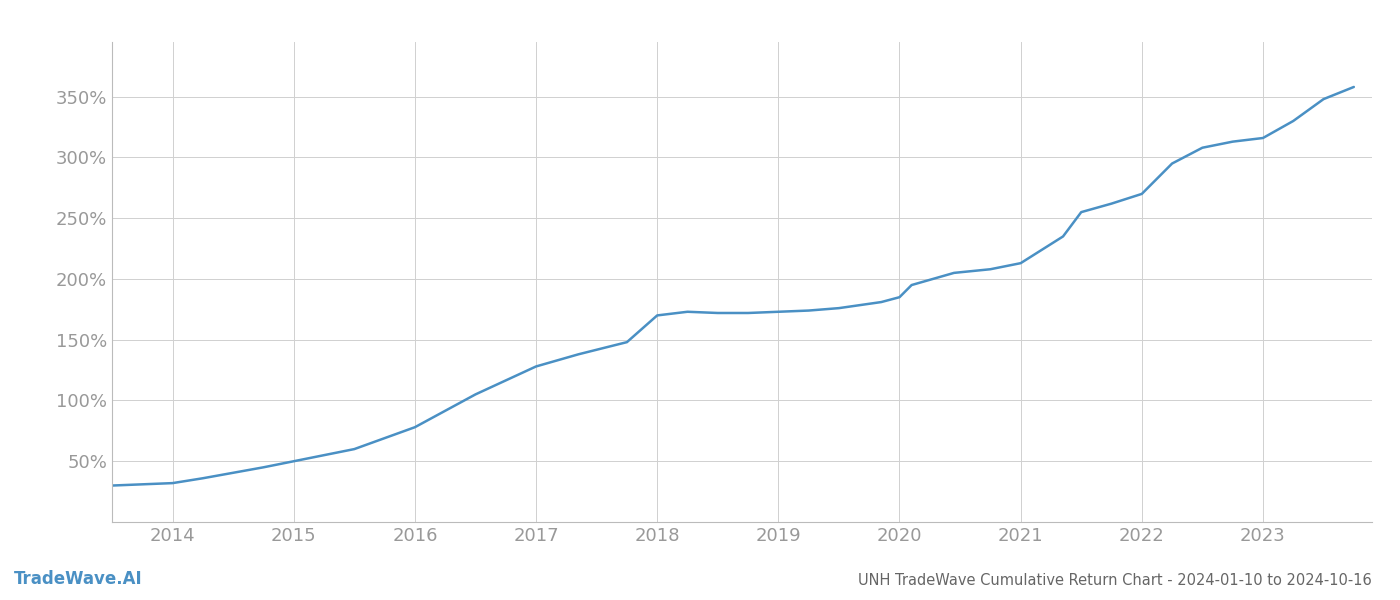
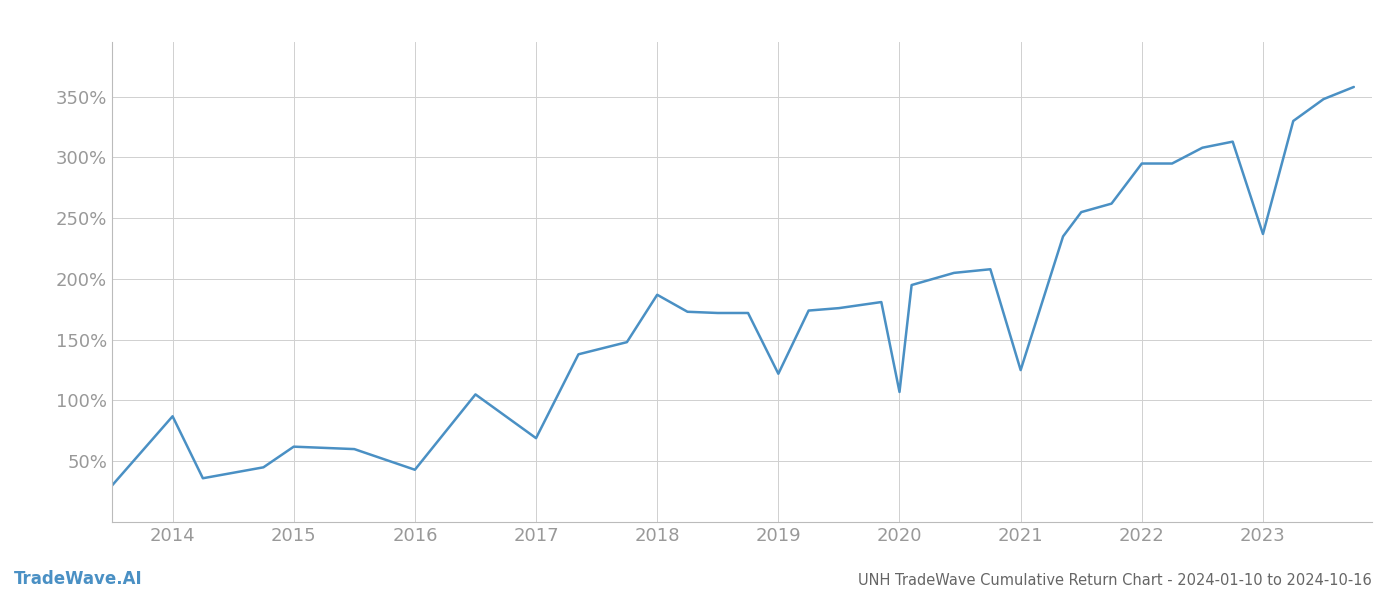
2014: 32% -> 87%
2015: 50% -> 62%
2016: 78% -> 43%
2017: 128% -> 69%
2018: 170% -> 187%
2019: 173% -> 122%
2020: 185% -> 107%
2021: 213% -> 125%
2022: 270% -> 295%
2023: 316% -> 237%
